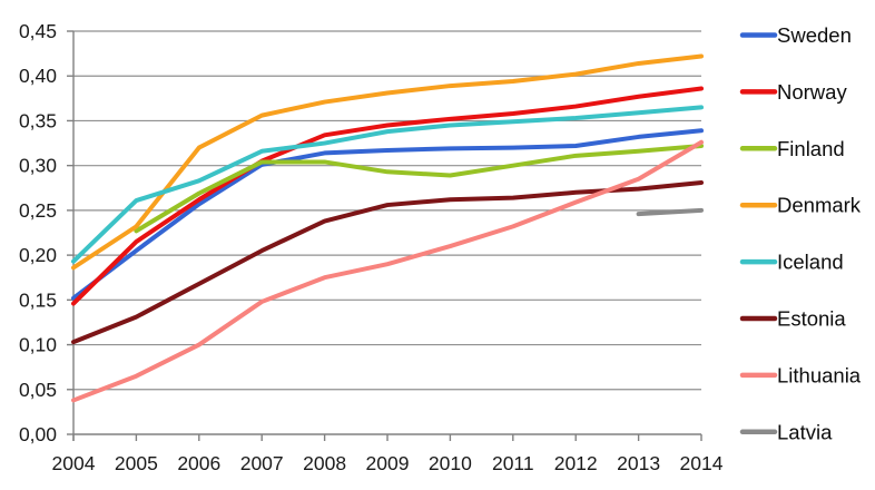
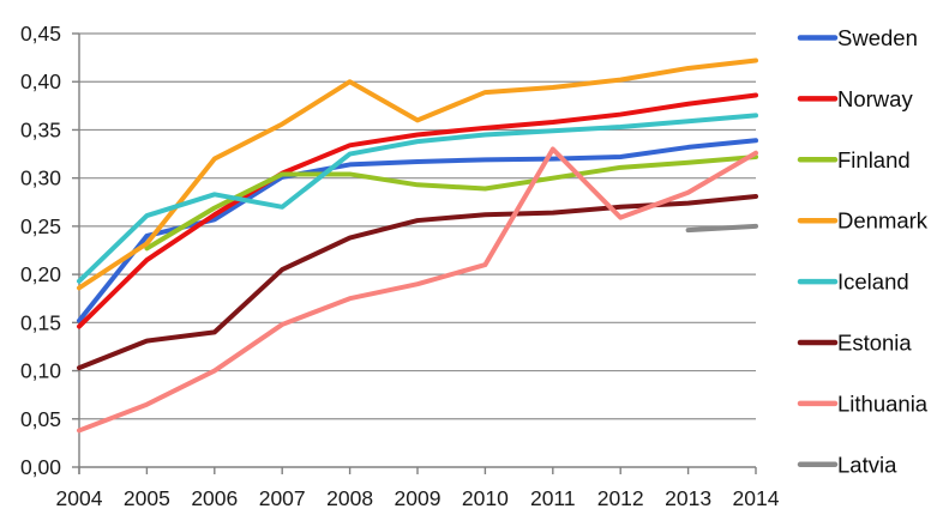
Sweden/2005: 0,20 -> 0,24
Estonia/2006: 0,17 -> 0,14
Iceland/2007: 0,32 -> 0,27
Denmark/2008: 0,37 -> 0,40
Denmark/2009: 0,38 -> 0,36
Lithuania/2011: 0,23 -> 0,33
